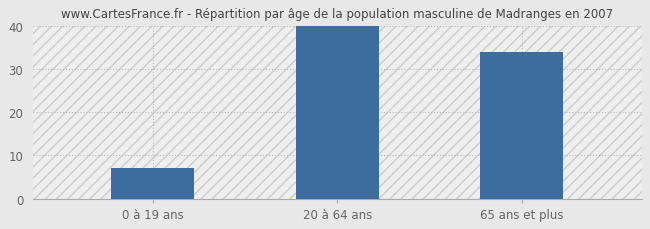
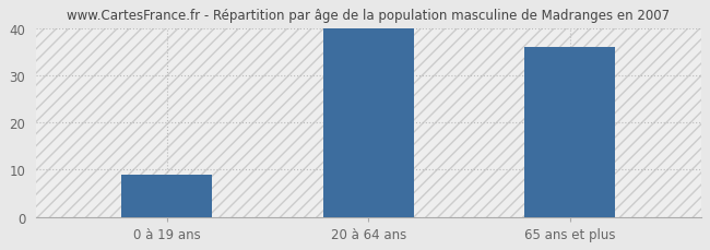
0 à 19 ans: 7 -> 9
65 ans et plus: 34 -> 36
